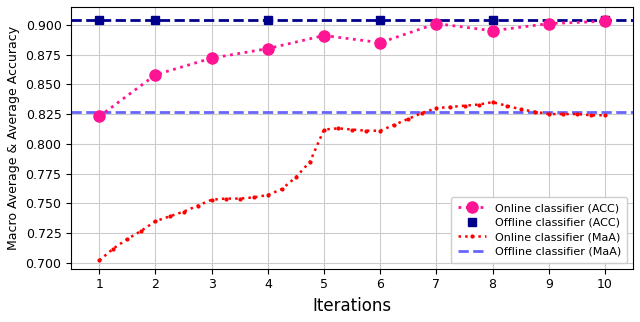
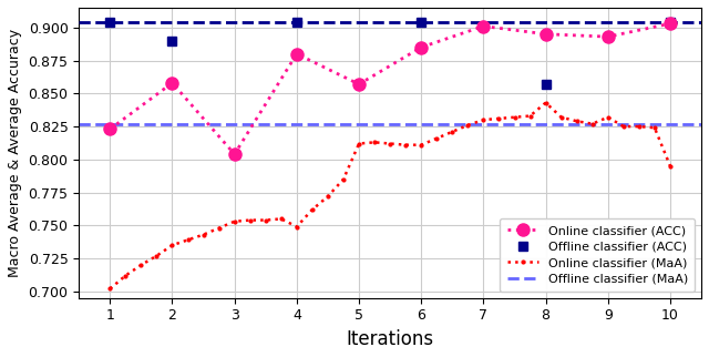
Offline classifier (ACC)/2: 0.904 -> 0.890
Online classifier (ACC)/3: 0.872 -> 0.804
Online classifier (MaA)/4: 0.757 -> 0.749
Online classifier (ACC)/5: 0.891 -> 0.857
Offline classifier (ACC)/8: 0.904 -> 0.857
Online classifier (MaA)/8: 0.835 -> 0.843
Online classifier (ACC)/9: 0.901 -> 0.893
Online classifier (MaA)/9: 0.825 -> 0.832
Online classifier (MaA)/10: 0.824 -> 0.795
